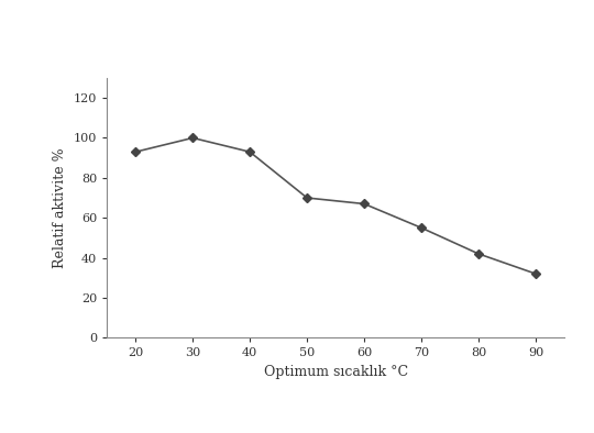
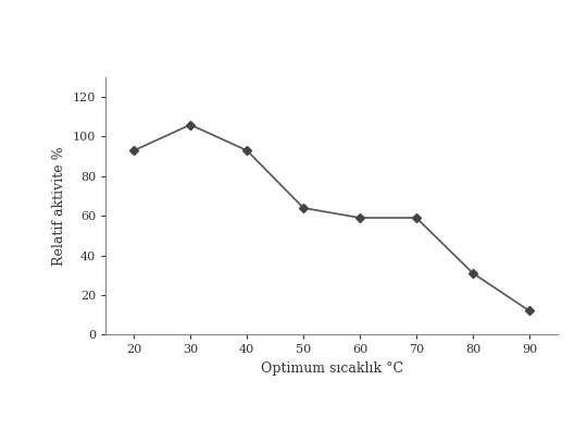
30: 100 -> 106
50: 70 -> 64
60: 67 -> 59
70: 55 -> 59
80: 42 -> 31
90: 32 -> 12
